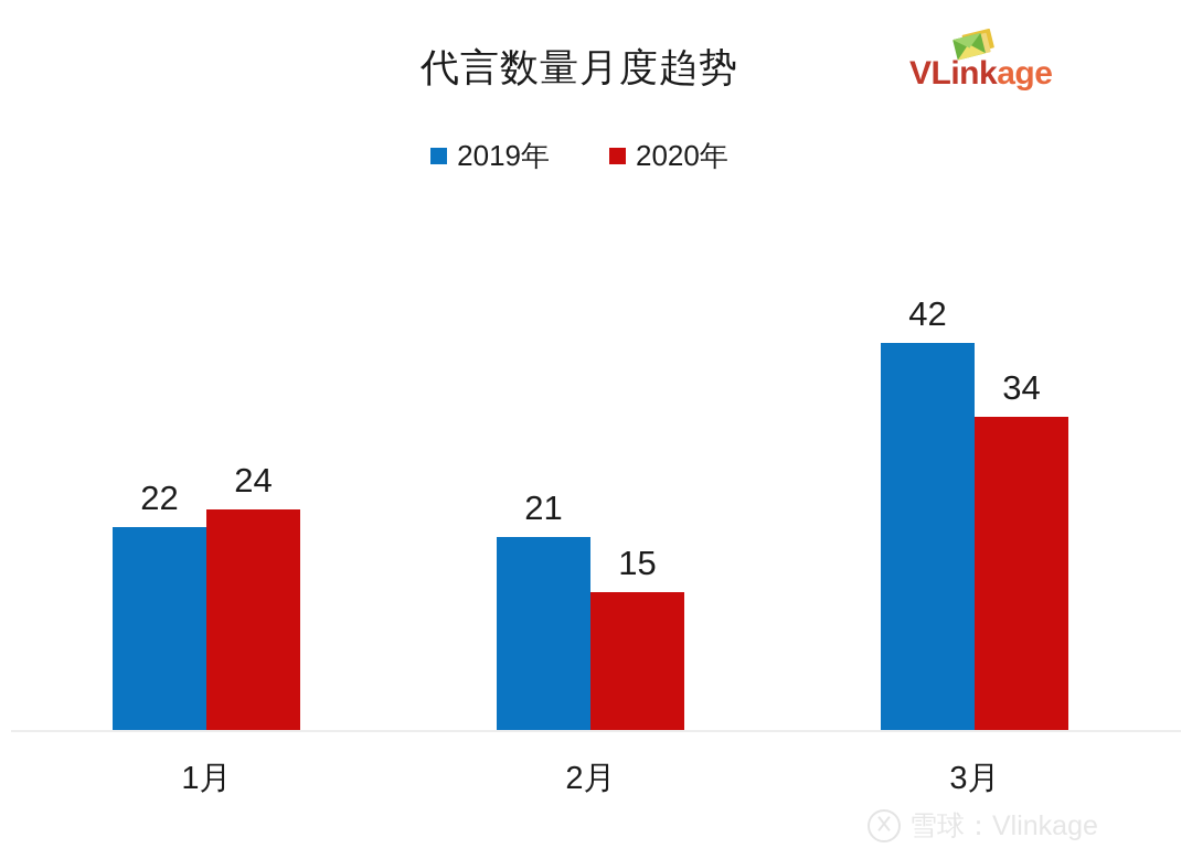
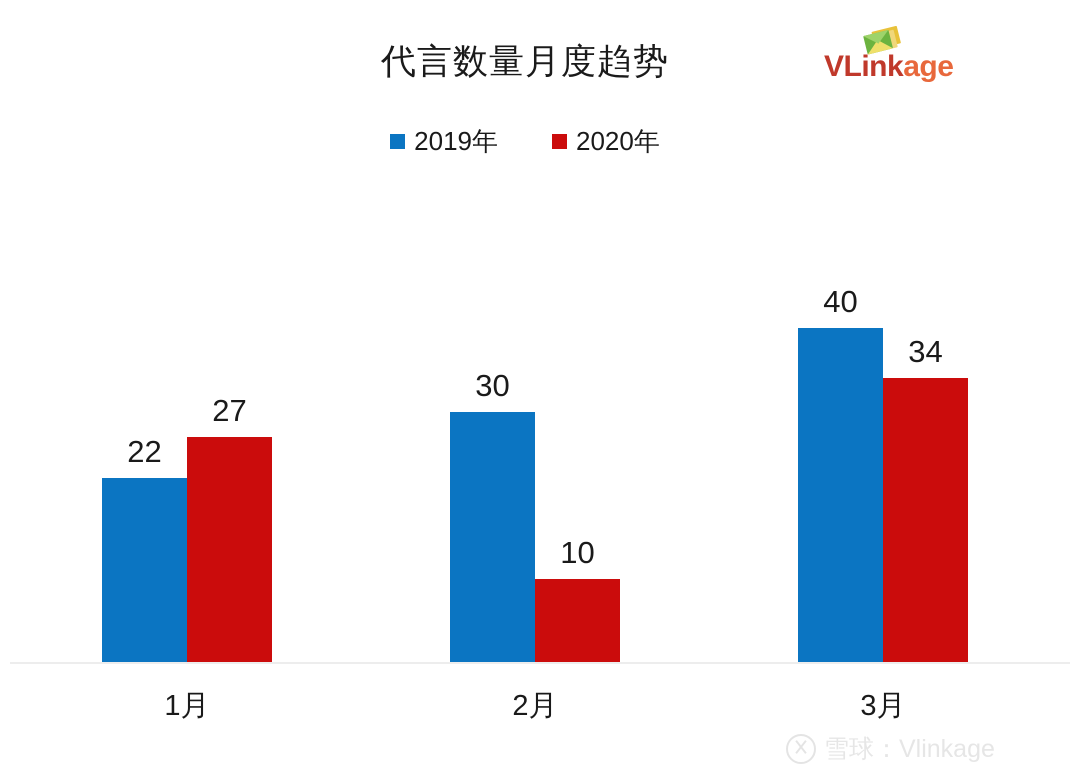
2020年/1月: 24 -> 27
2019年/2月: 21 -> 30
2020年/2月: 15 -> 10
2019年/3月: 42 -> 40
